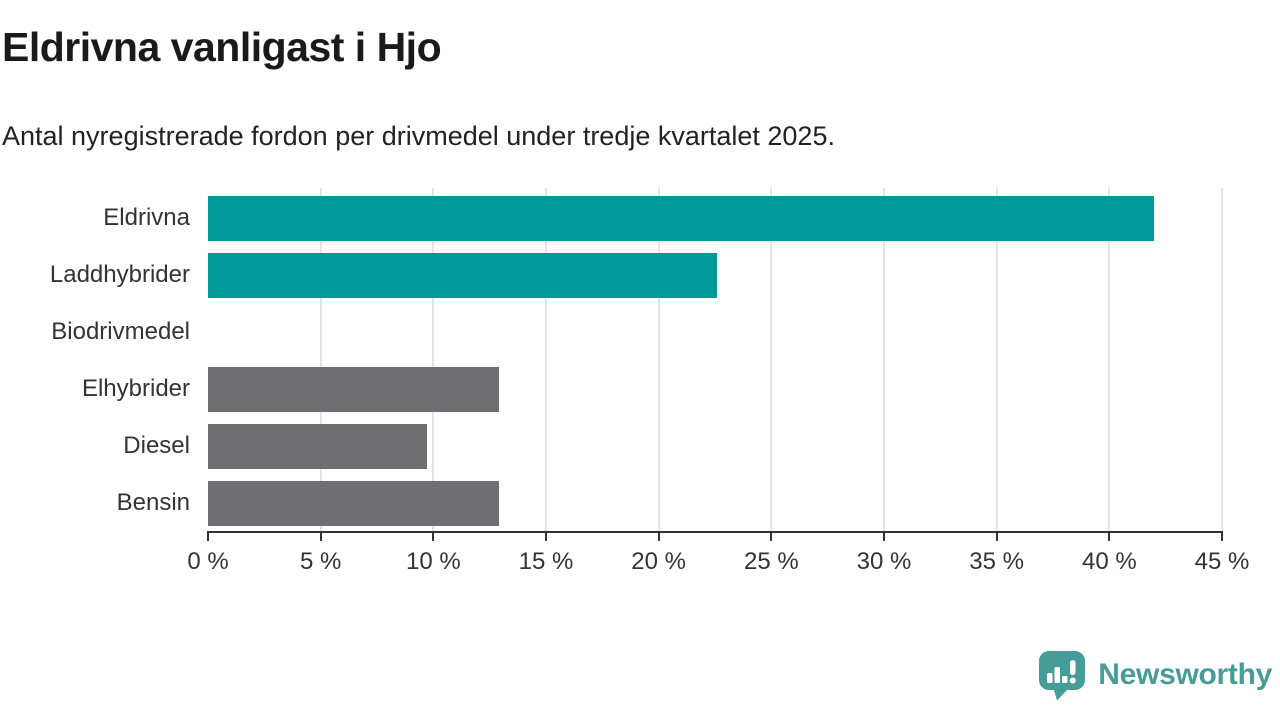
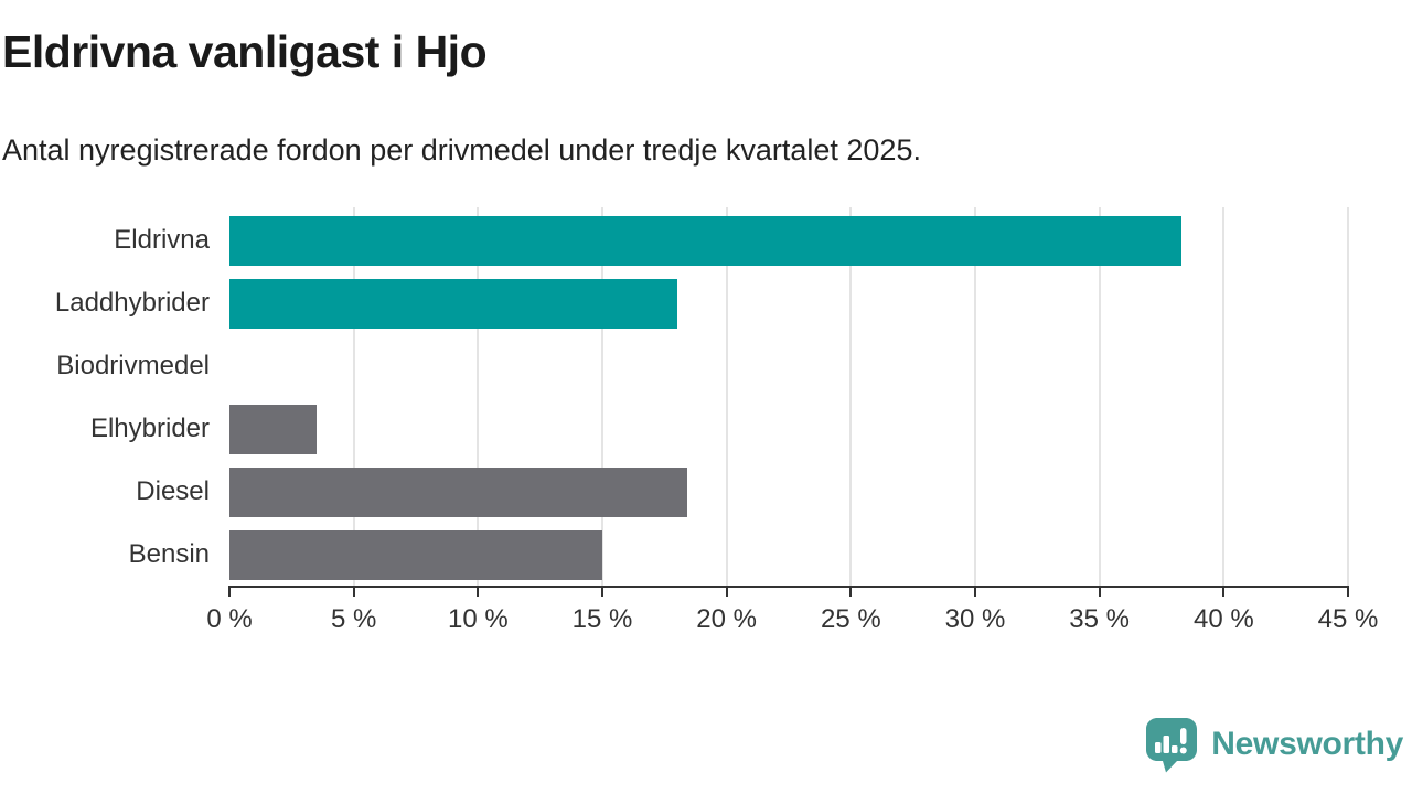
Eldrivna: 42.0% -> 38.3%
Laddhybrider: 22.6% -> 18.0%
Elhybrider: 12.9% -> 3.5%
Diesel: 9.7% -> 18.4%
Bensin: 12.9% -> 15.0%
